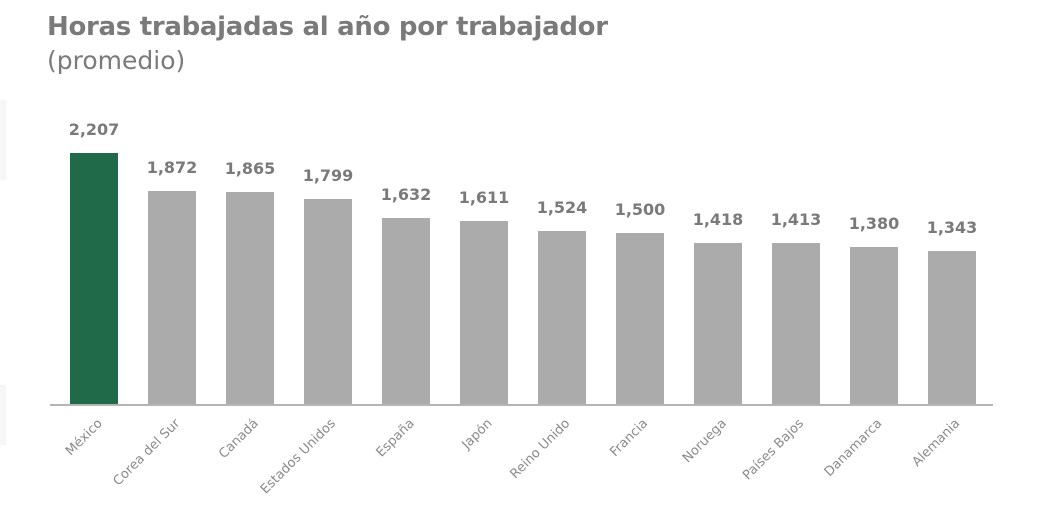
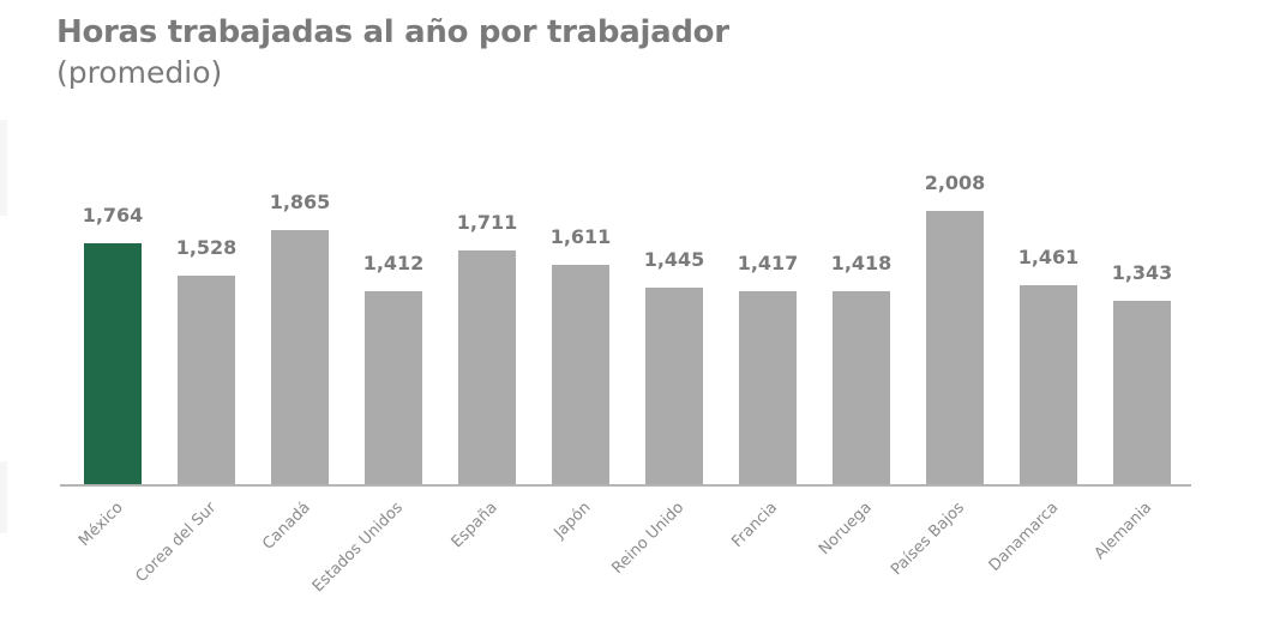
México: 2,207 -> 1,764
Corea del Sur: 1,872 -> 1,528
Estados Unidos: 1,799 -> 1,412
España: 1,632 -> 1,711
Reino Unido: 1,524 -> 1,445
Francia: 1,500 -> 1,417
Países Bajos: 1,413 -> 2,008
Danamarca: 1,380 -> 1,461
